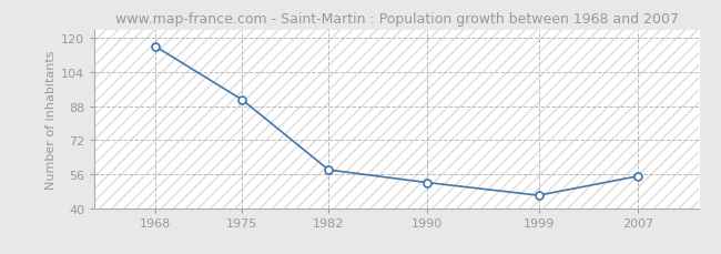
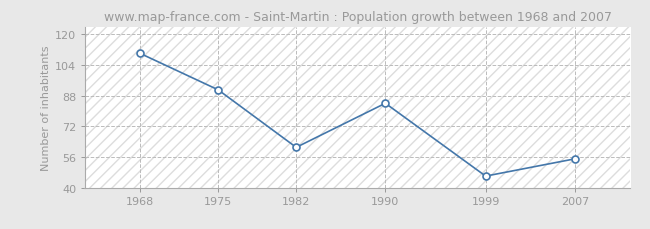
1968: 116 -> 110
1982: 58 -> 61
1990: 52 -> 84
